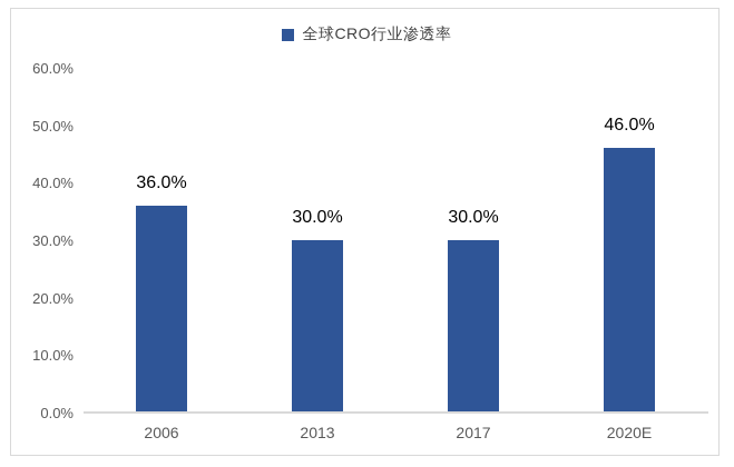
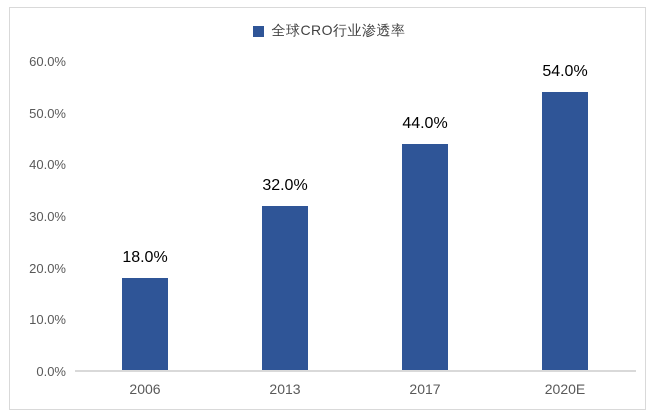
2006: 36.0% -> 18.0%
2013: 30.0% -> 32.0%
2017: 30.0% -> 44.0%
2020E: 46.0% -> 54.0%
